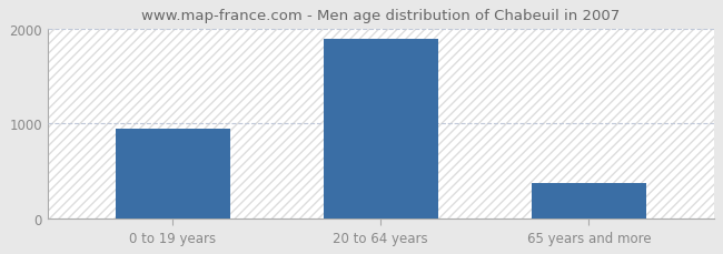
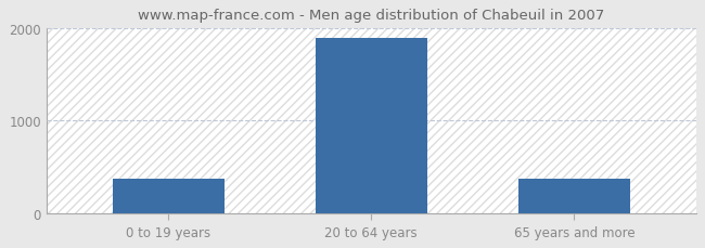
0 to 19 years: 950 -> 380
